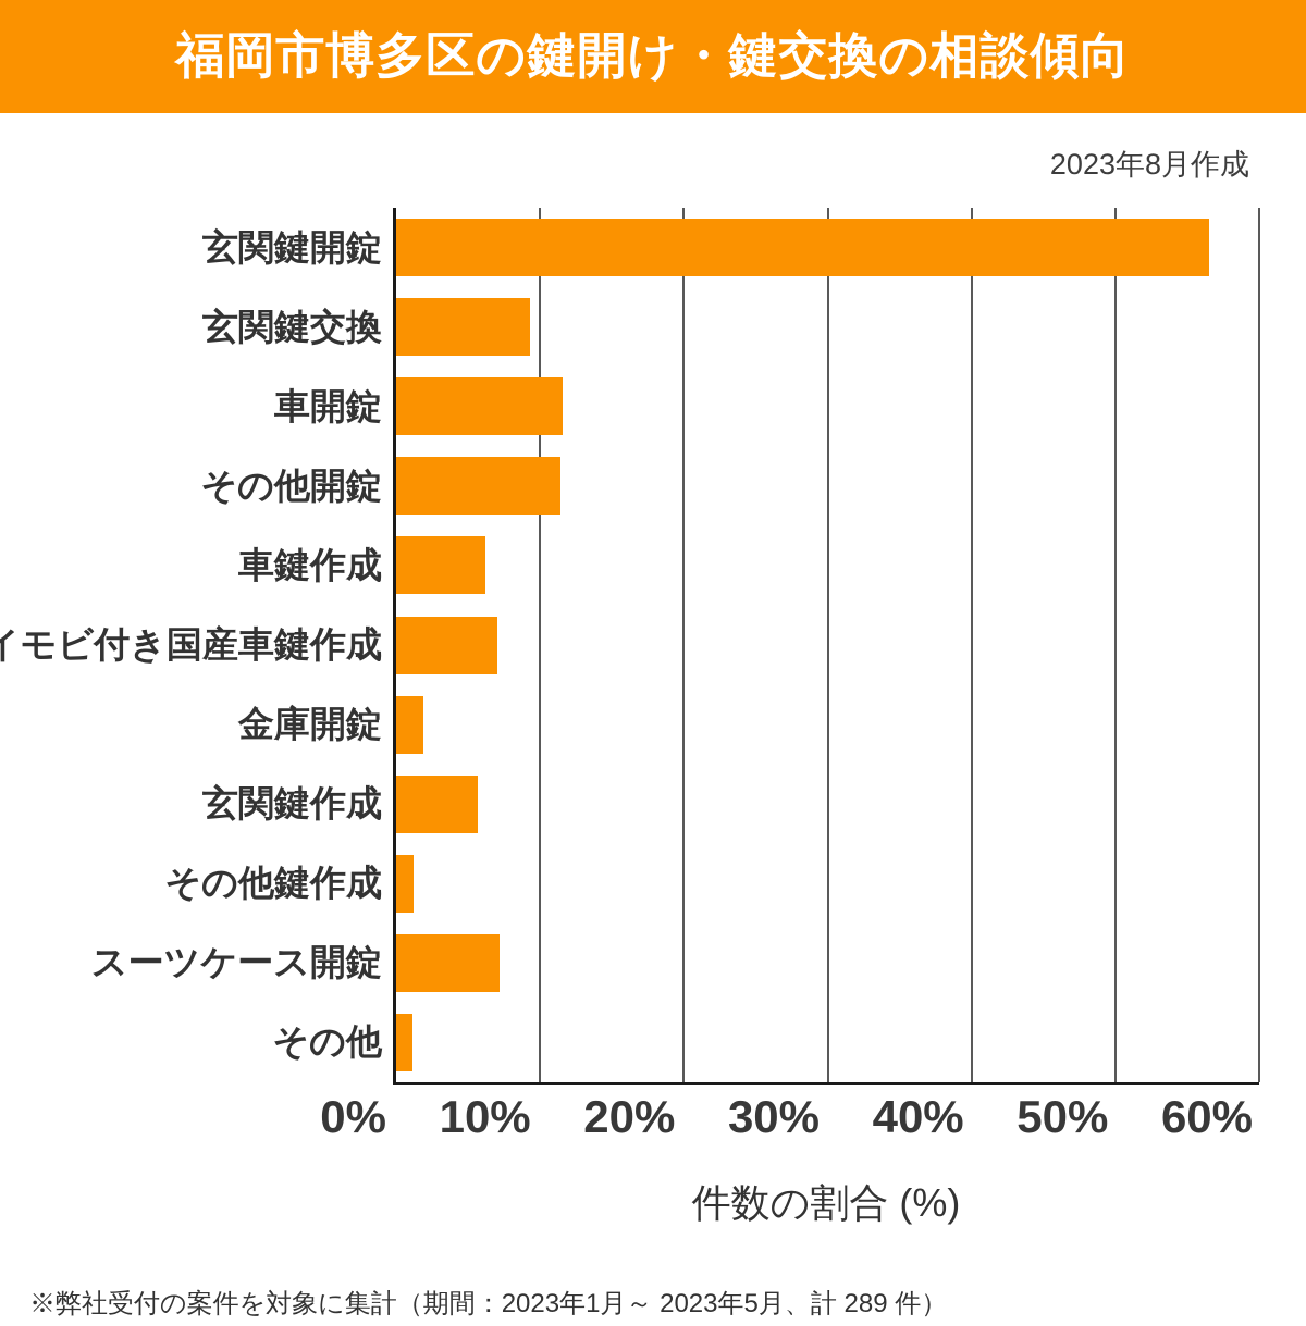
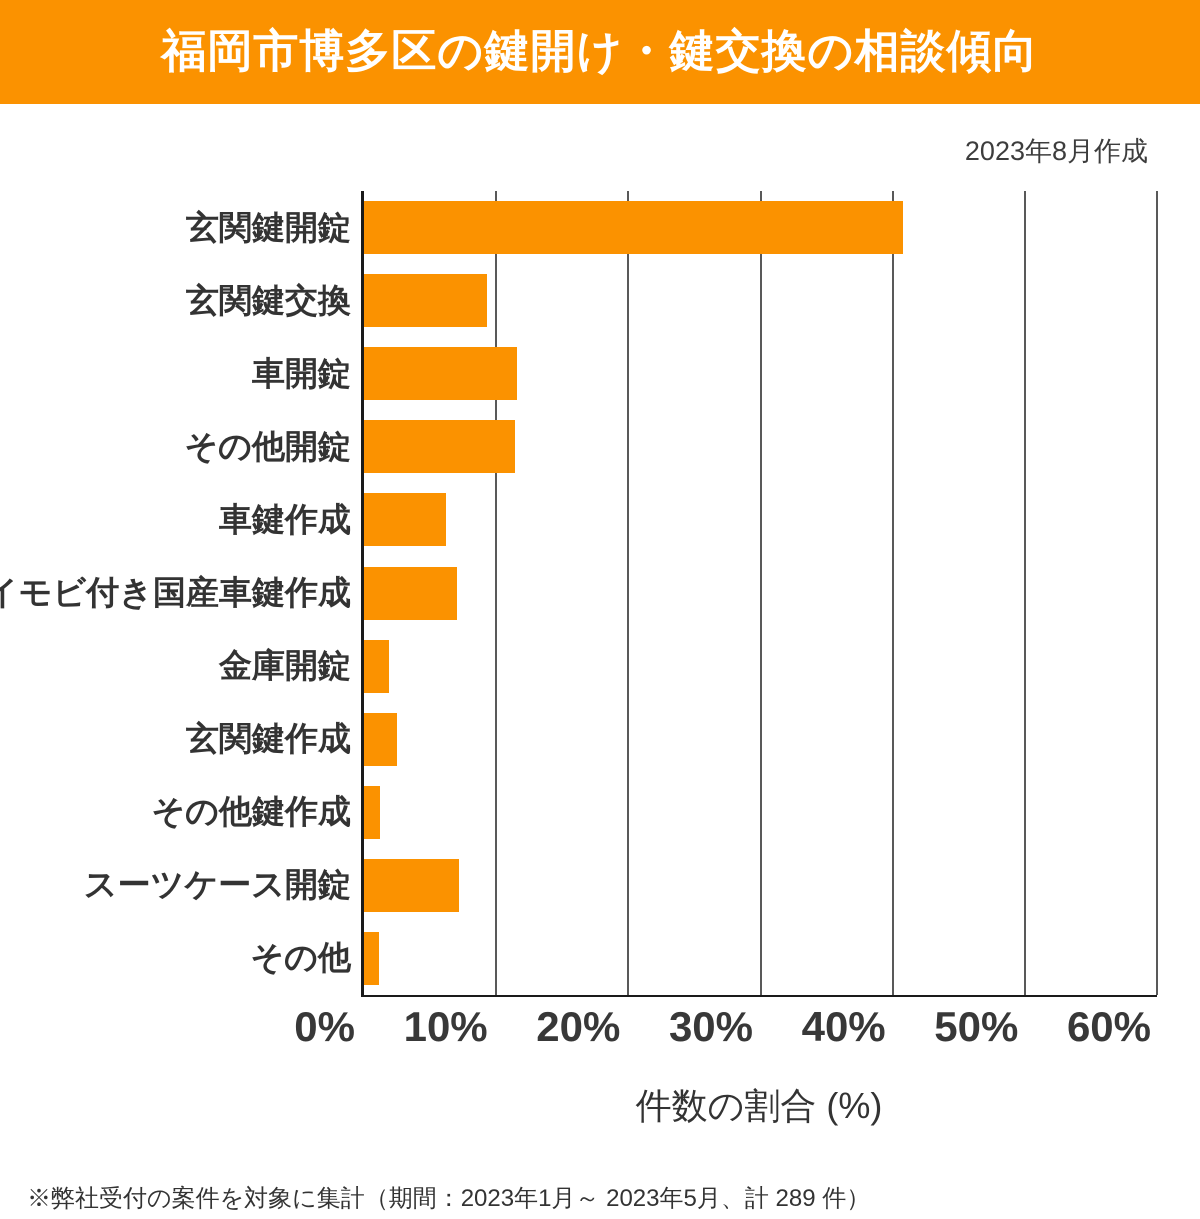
玄関鍵開錠: 56.5% -> 40.8%
玄関鍵作成: 5.7% -> 2.5%
